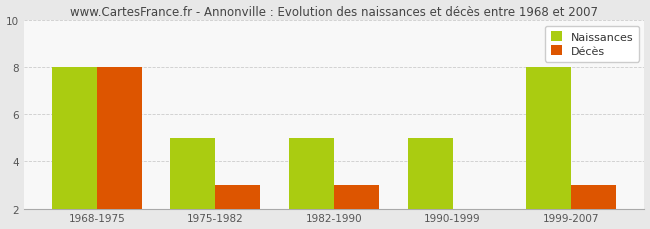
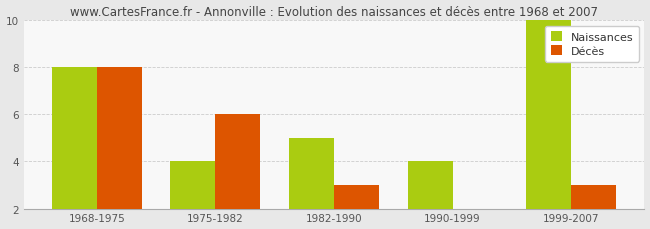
Naissances/1975-1982: 5 -> 4
Décès/1975-1982: 3 -> 6
Naissances/1990-1999: 5 -> 4
Naissances/1999-2007: 8 -> 10
